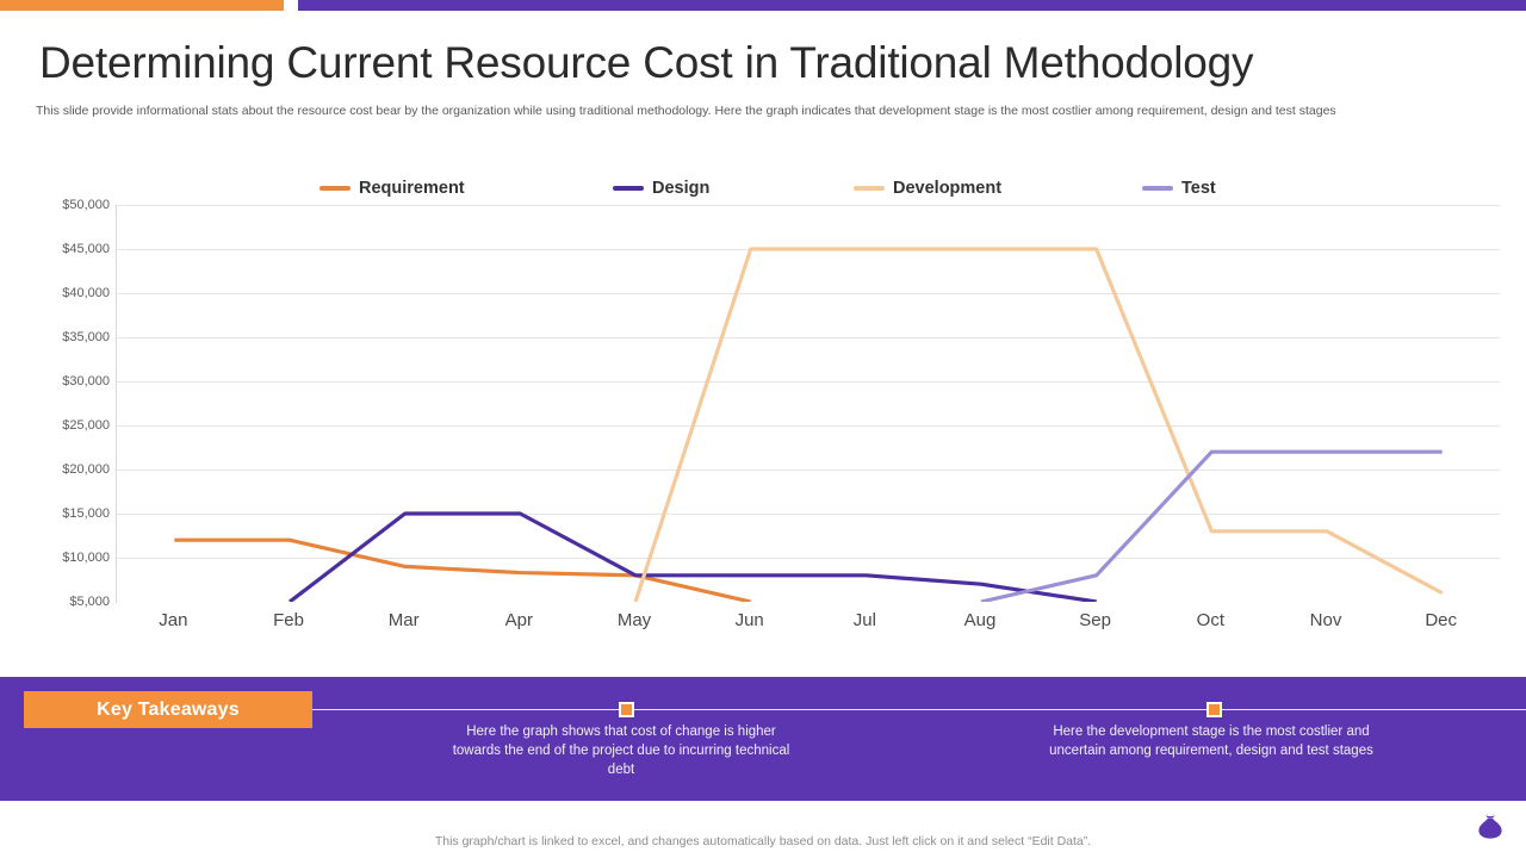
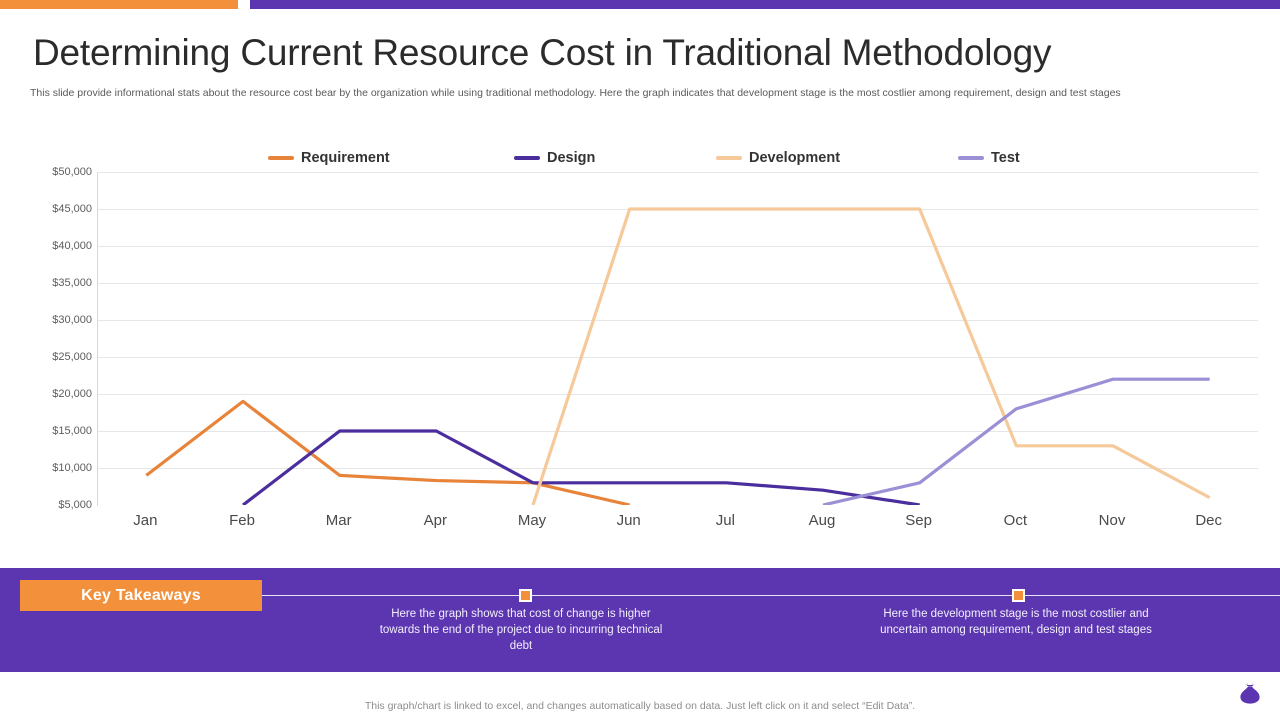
Requirement/Jan: $12000 -> $9000
Requirement/Feb: $12000 -> $19000
Test/Oct: $22000 -> $18000
